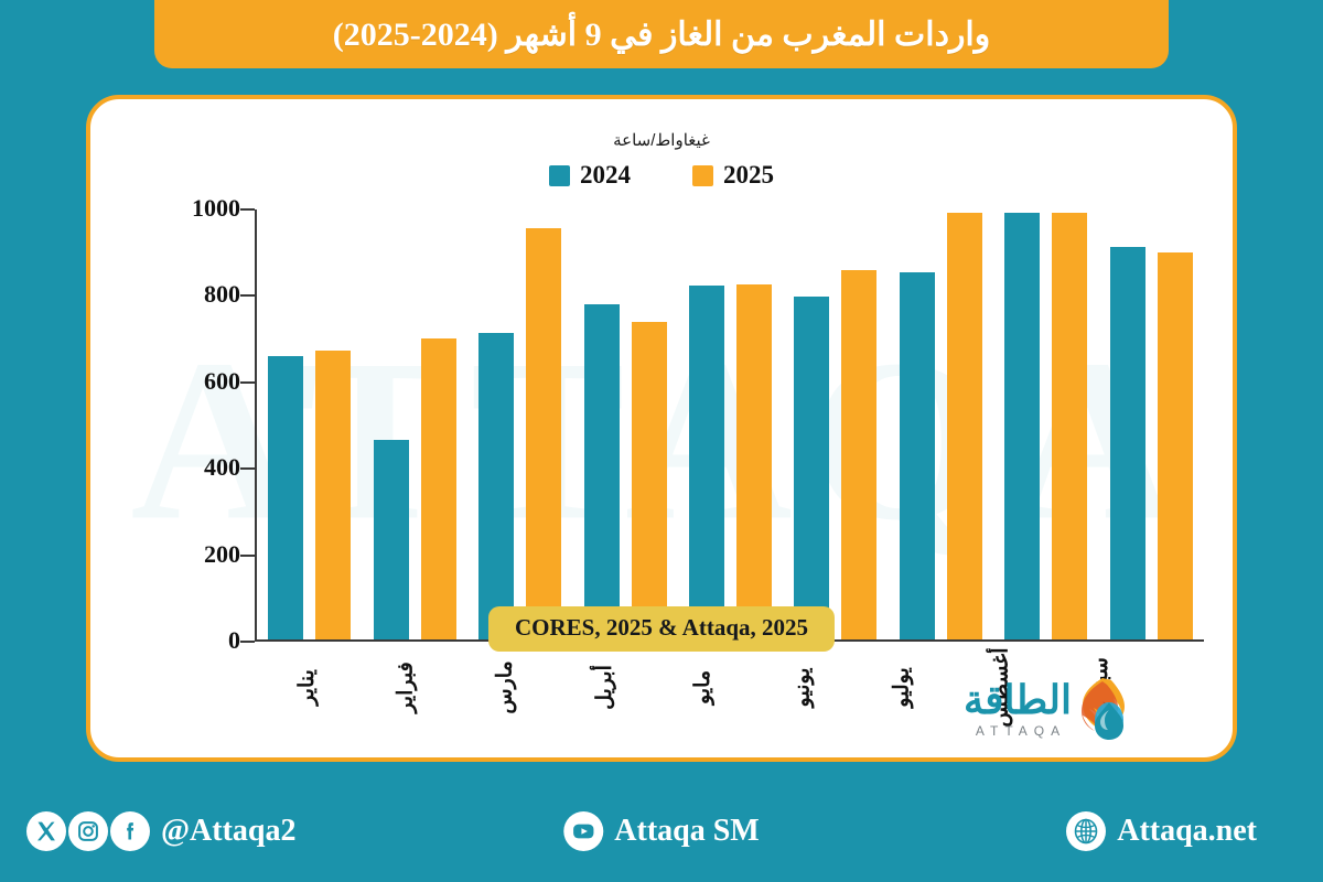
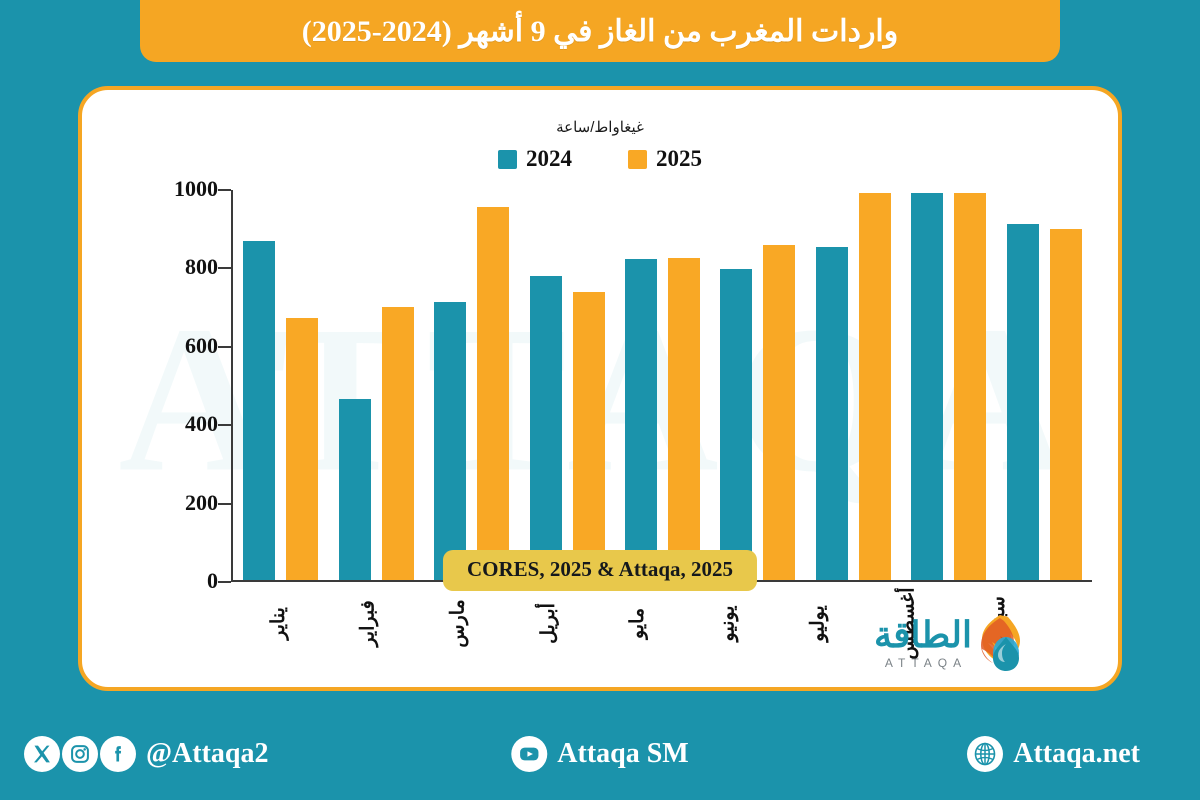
2024/يناير: 660 -> 870
